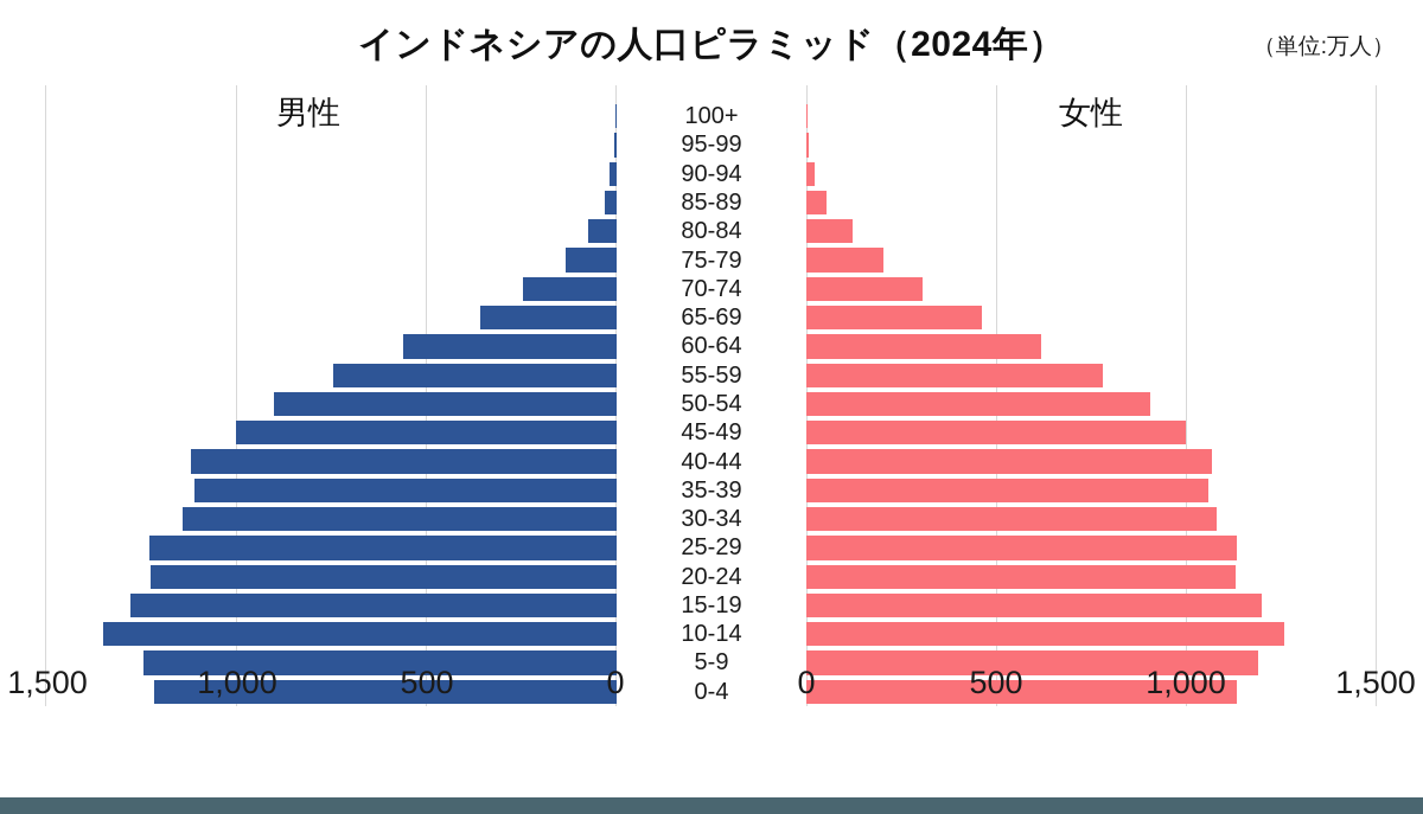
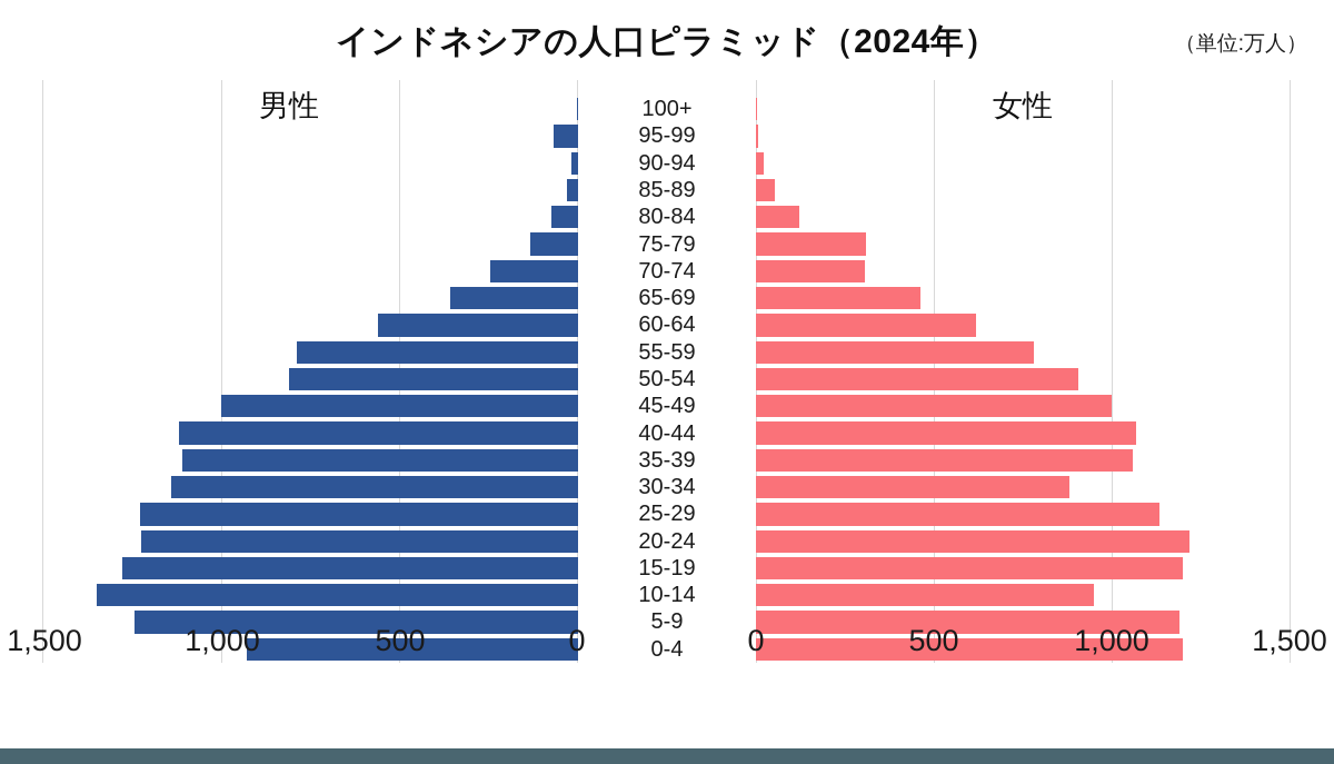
男性/95-99: 10 -> 70
女性/75-79: 200 -> 310
男性/55-59: 740 -> 790
男性/50-54: 900 -> 810
女性/30-34: 1080 -> 880
女性/20-24: 1130 -> 1220
女性/10-14: 1260 -> 950
男性/0-4: 1220 -> 930
女性/0-4: 1140 -> 1200
